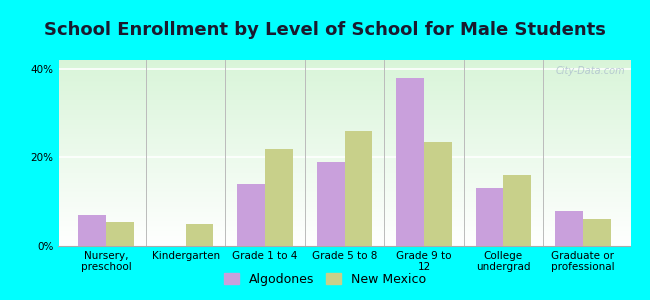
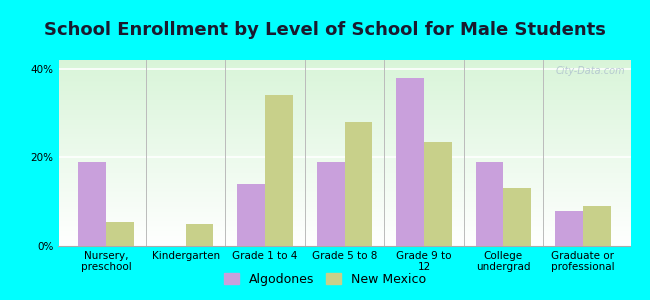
Algodones/Nursery, preschool: 7% -> 19%
New Mexico/Grade 1 to 4: 22.0% -> 34.0%
New Mexico/Grade 5 to 8: 26.0% -> 28.0%
Algodones/College undergrad: 13% -> 19%
New Mexico/College undergrad: 16.0% -> 13.0%
New Mexico/Graduate or professional: 6.0% -> 9.0%
